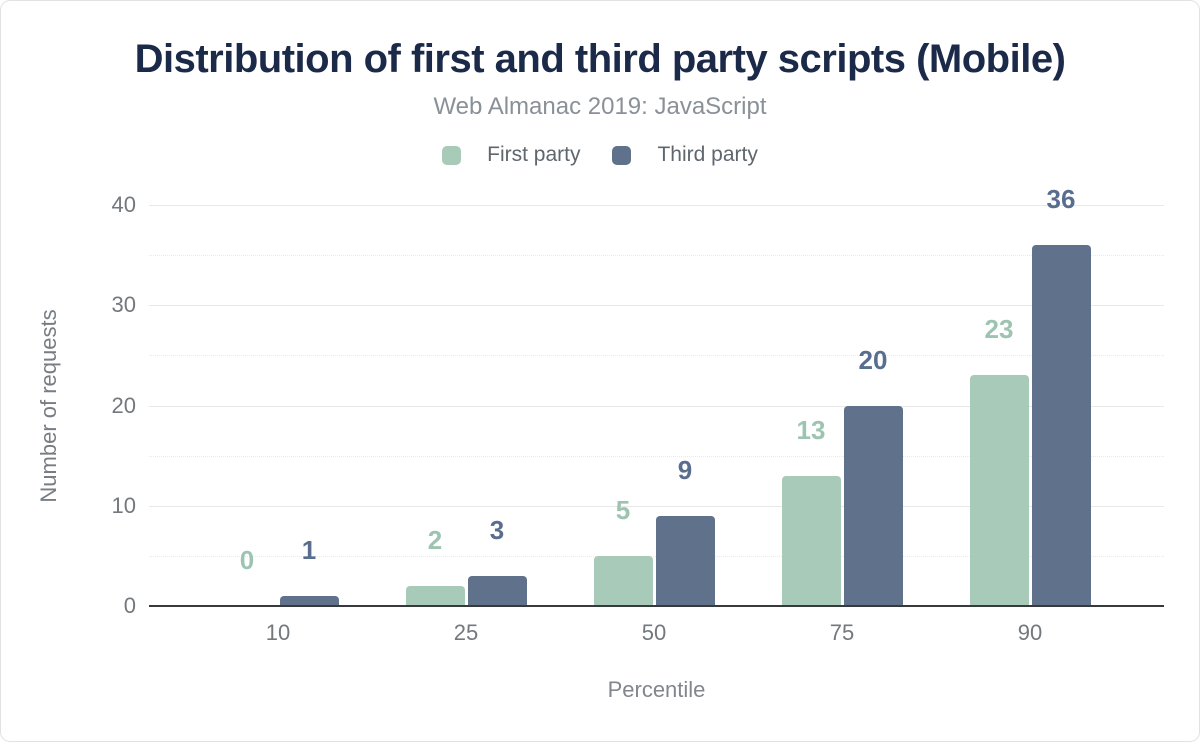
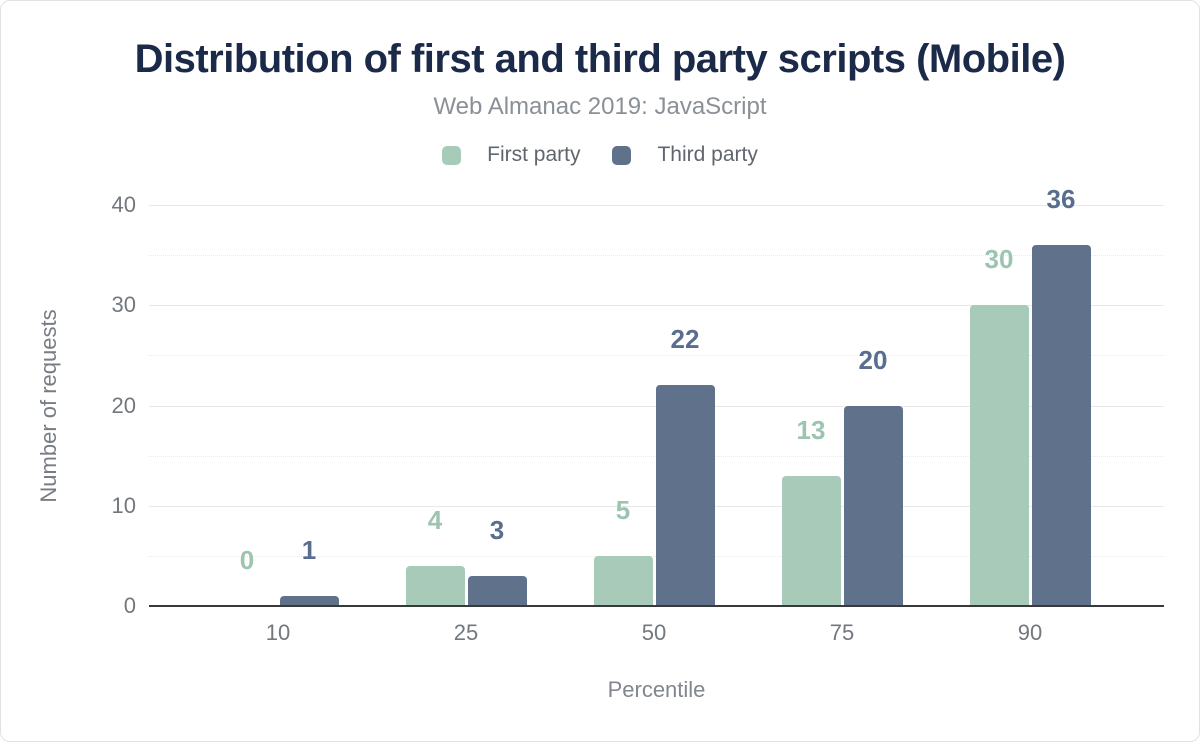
First party/25: 2 -> 4
Third party/50: 9 -> 22
First party/90: 23 -> 30
